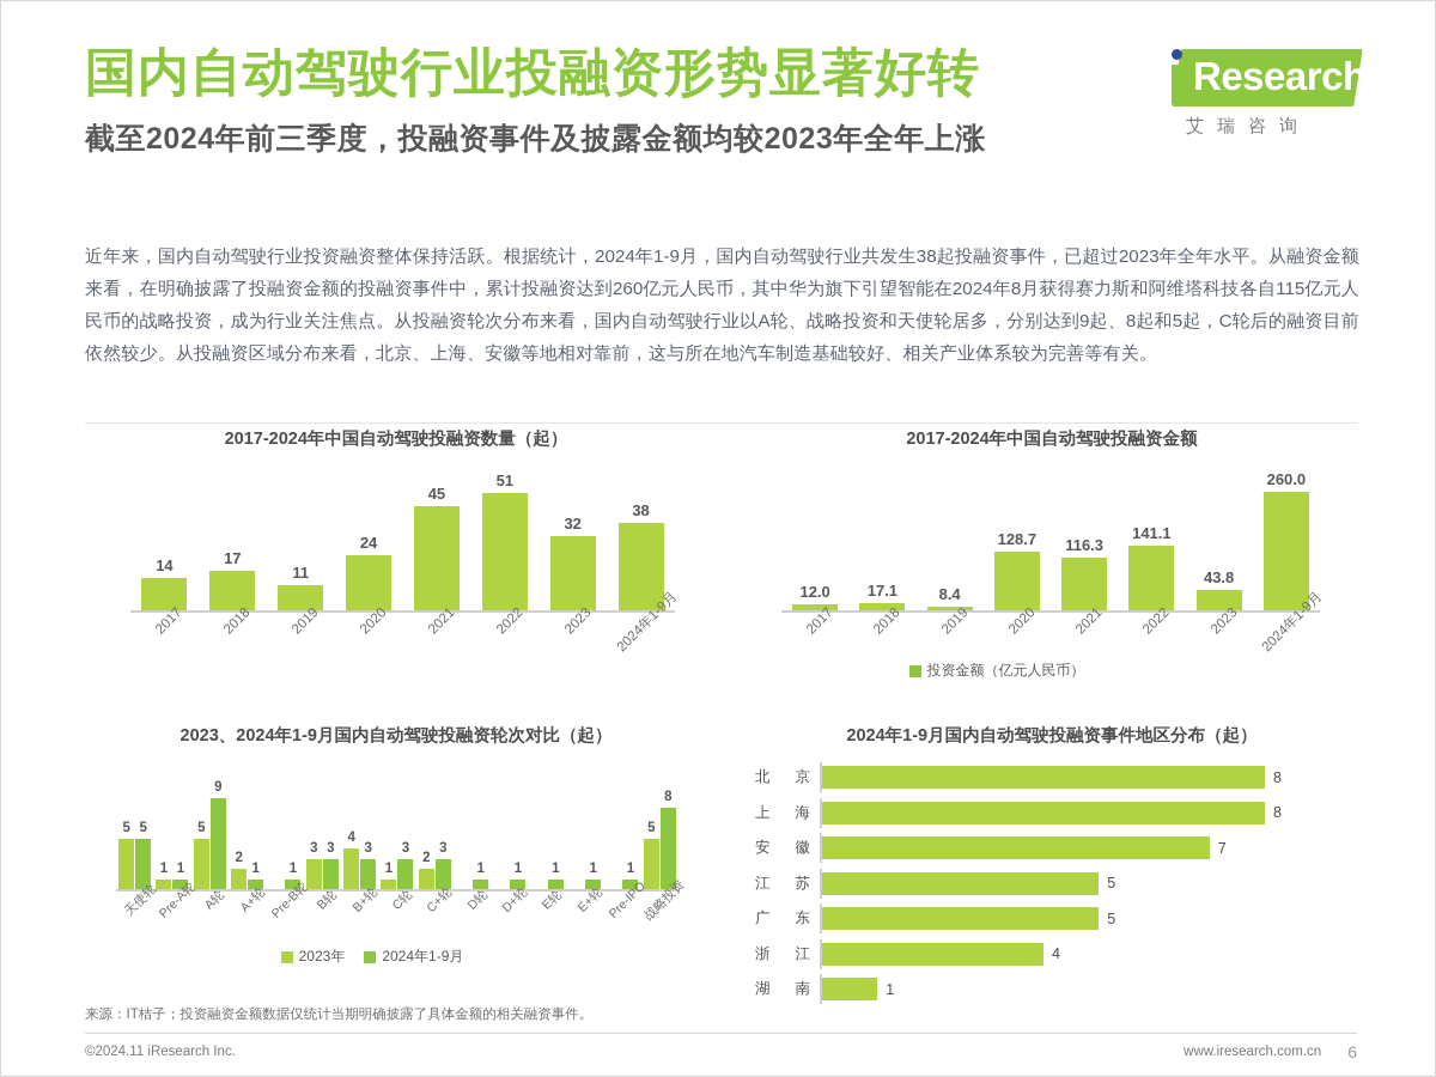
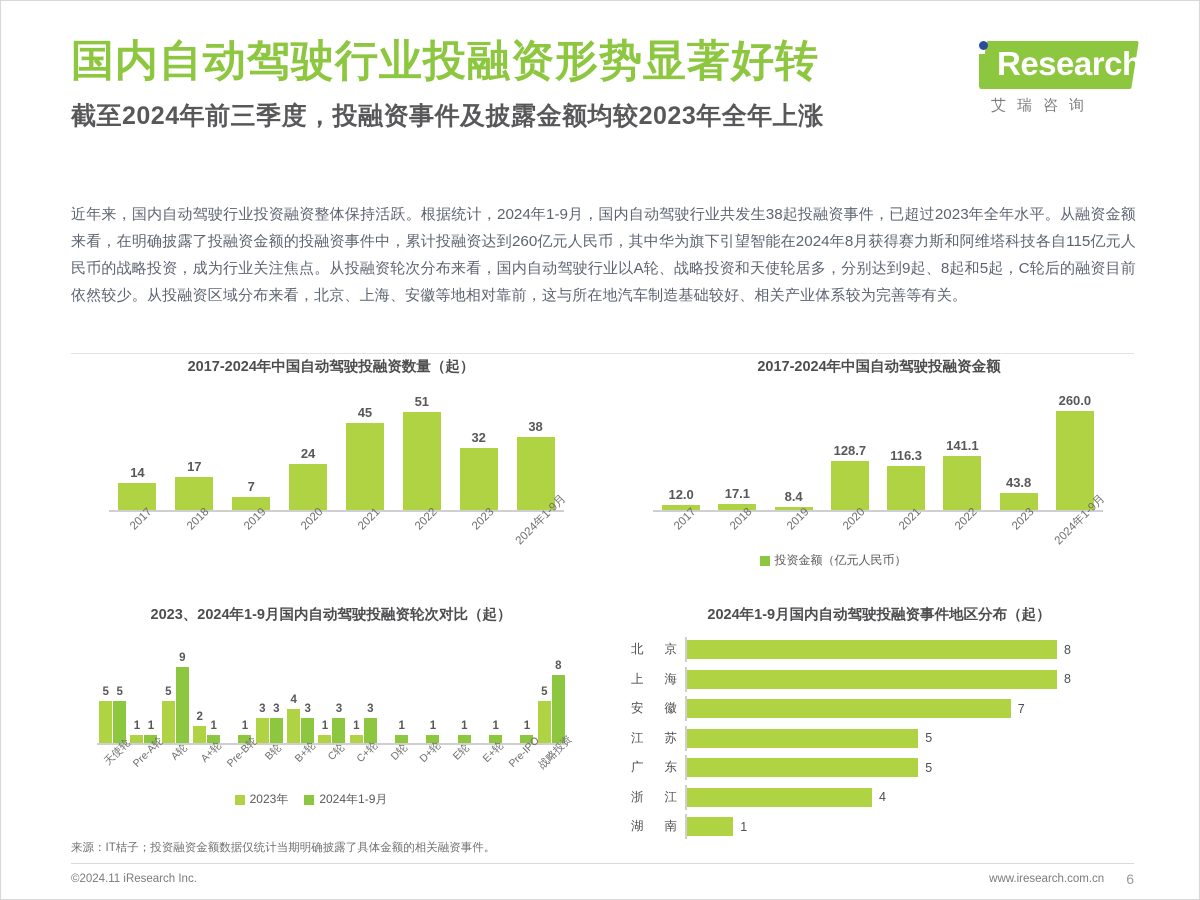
2017-2024年中国自动驾驶投融资数量（起）/2019: 11 -> 7
2023、2024年1-9月国内自动驾驶投融资轮次对比（起）/2023年/C+轮: 2 -> 1
